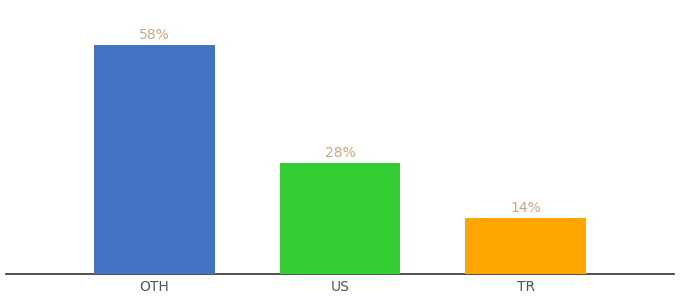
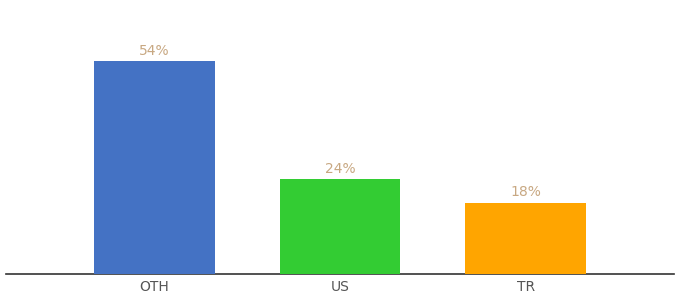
OTH: 58% -> 54%
US: 28% -> 24%
TR: 14% -> 18%
